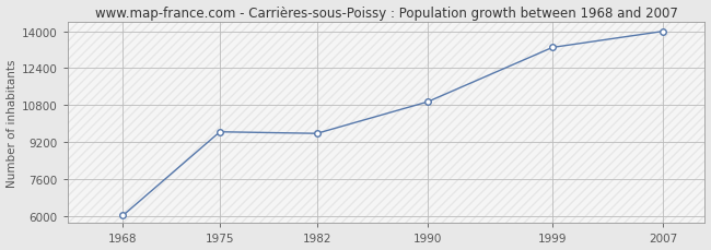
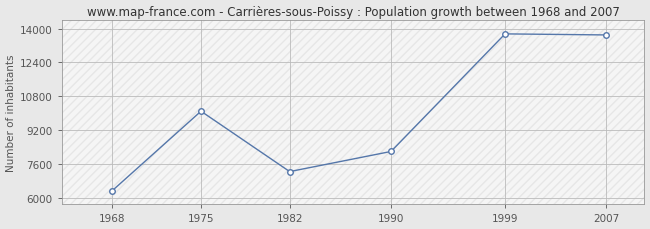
1968: 6030 -> 6350
1975: 9650 -> 10100
1982: 9580 -> 7250
1990: 10950 -> 8200
1999: 13300 -> 13750
2007: 14000 -> 13700
